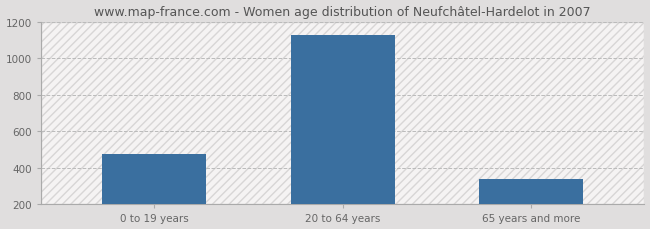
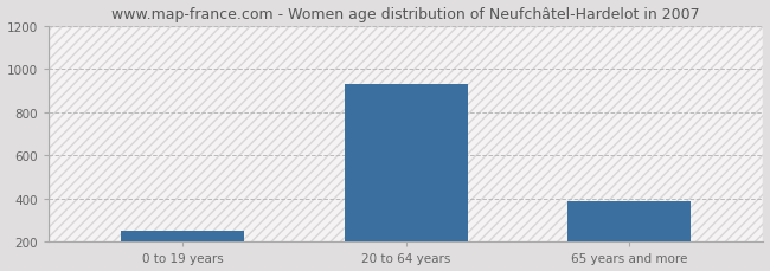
0 to 19 years: 480 -> 250
20 to 64 years: 1120 -> 930
65 years and more: 340 -> 390
